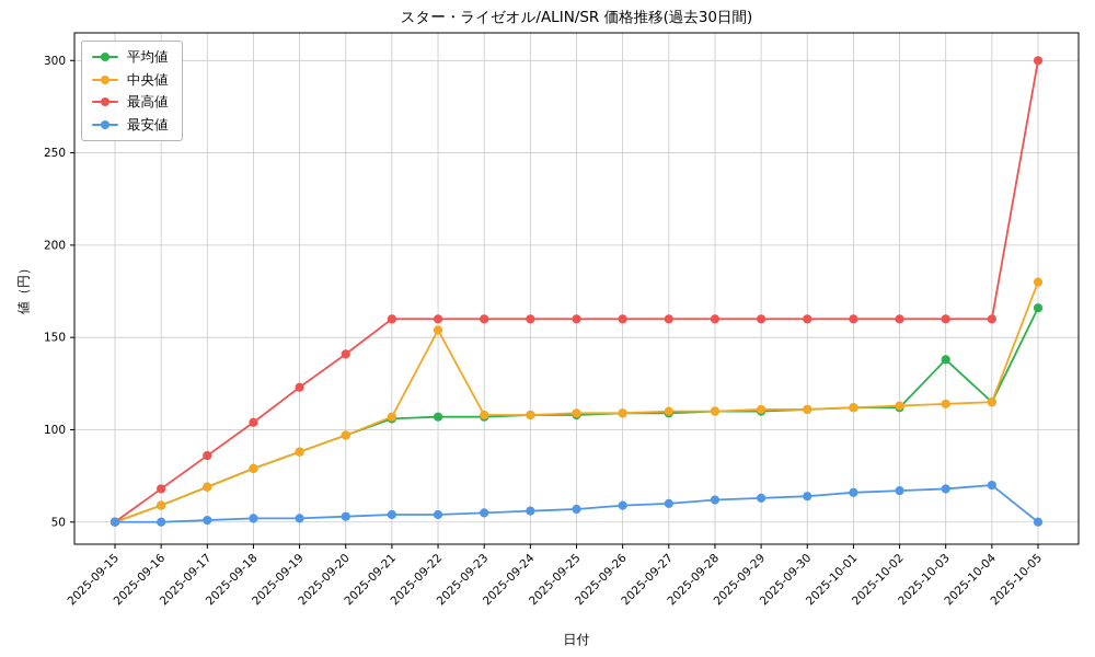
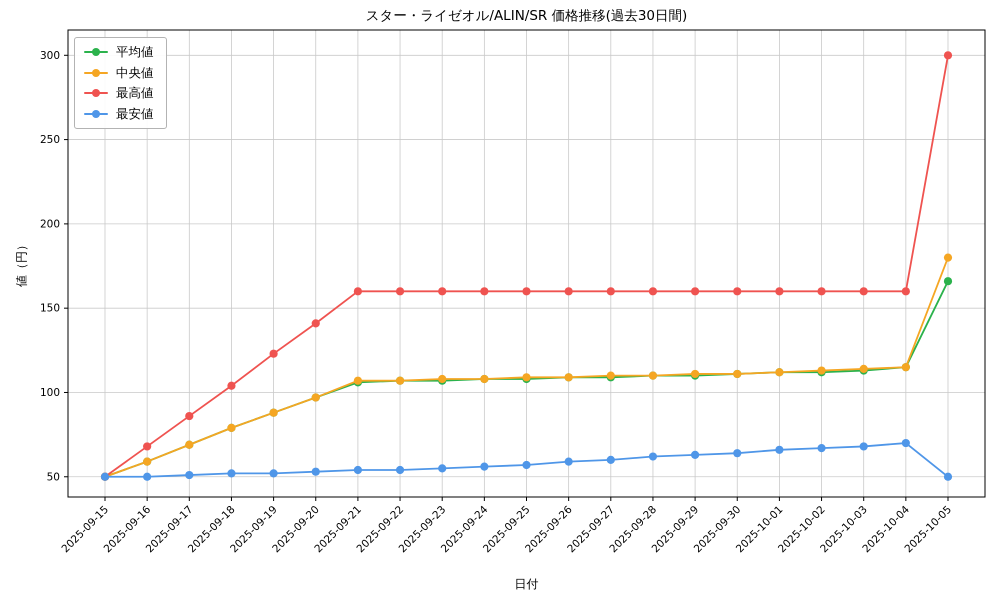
中央値/2025-09-22: 154 -> 107
平均値/2025-10-03: 138 -> 113
